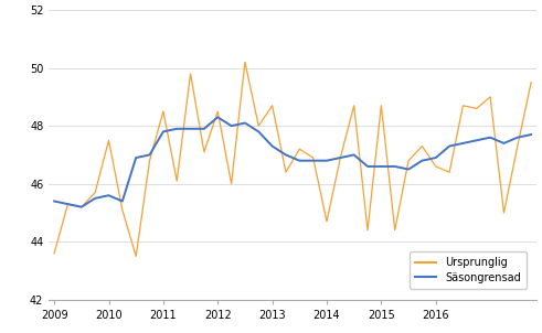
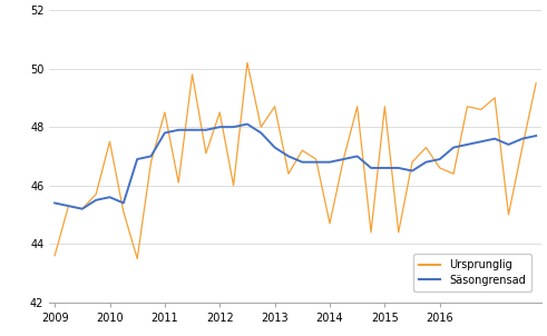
Säsongrensad/2012: 48.3 -> 48.0
